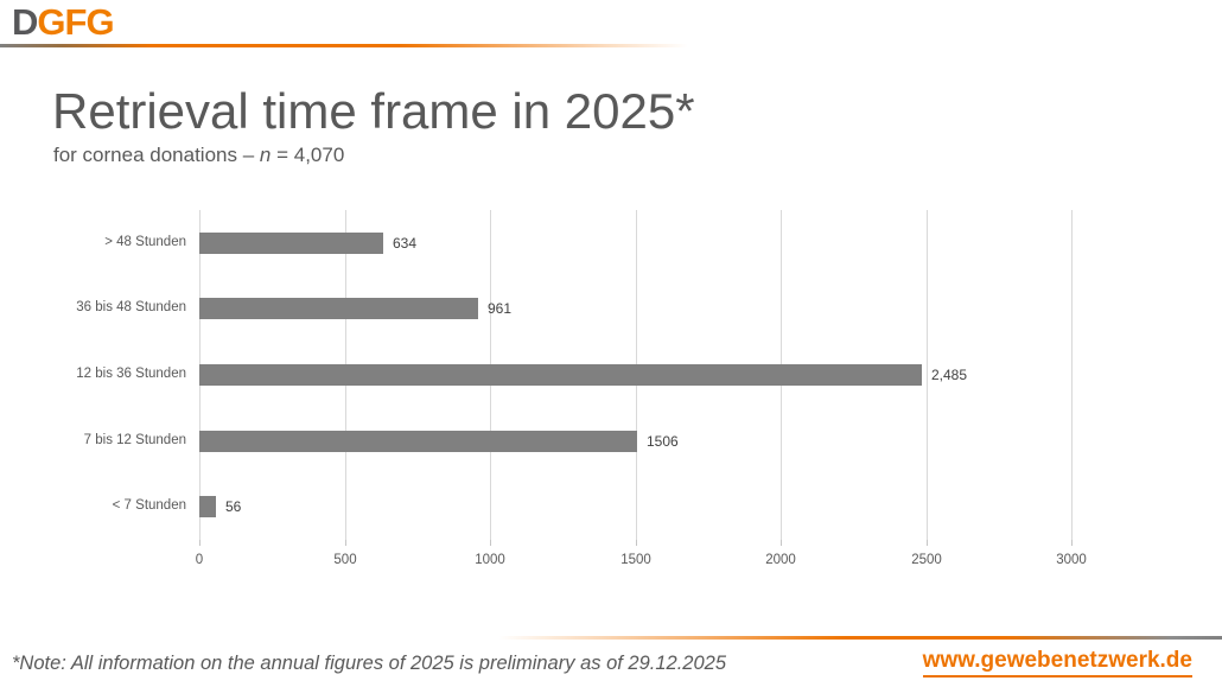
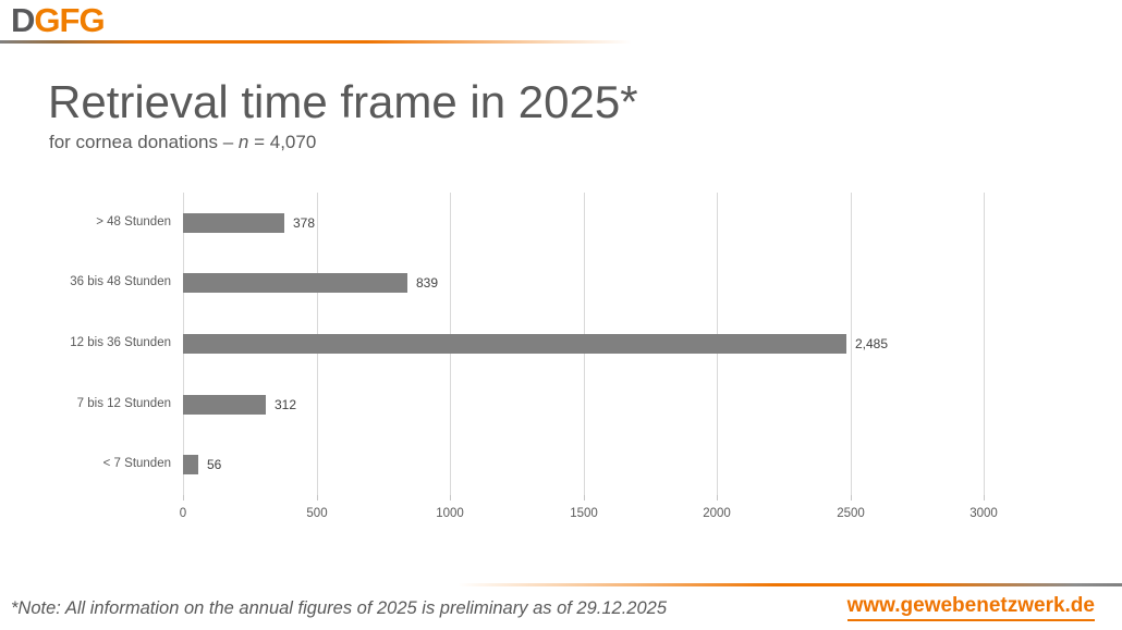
> 48 Stunden: 634 -> 378
36 bis 48 Stunden: 961 -> 839
7 bis 12 Stunden: 1506 -> 312
